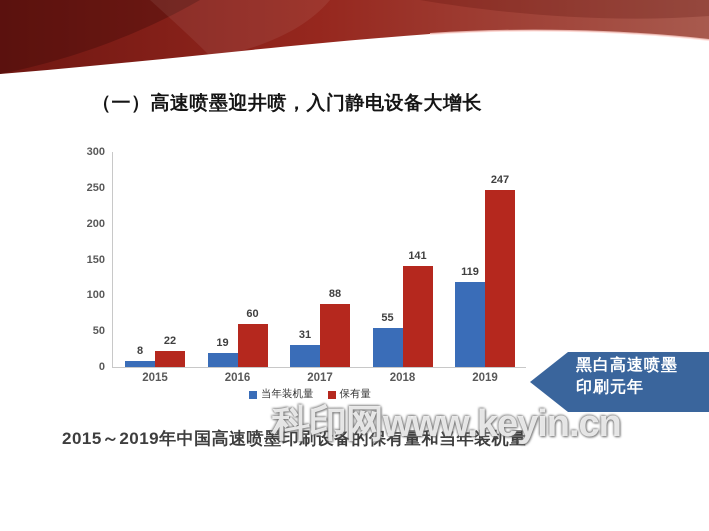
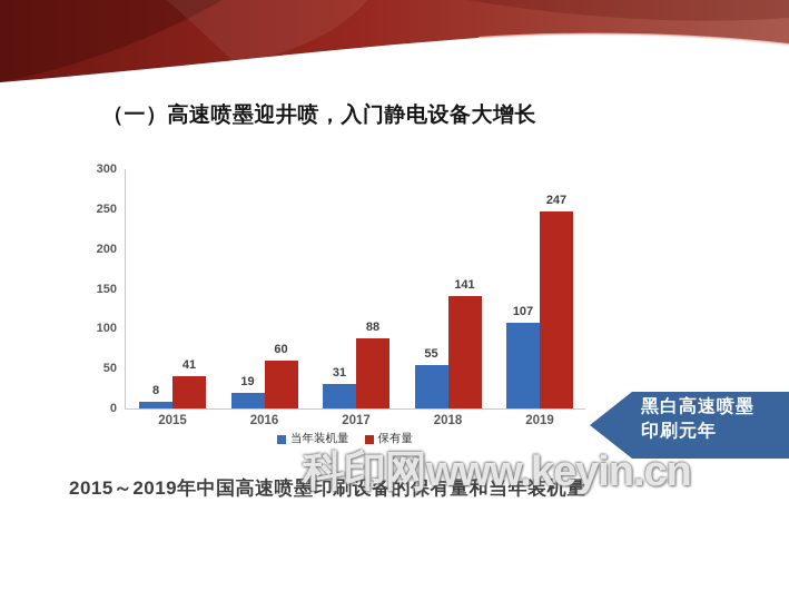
保有量/2015: 22 -> 41
当年装机量/2019: 119 -> 107
